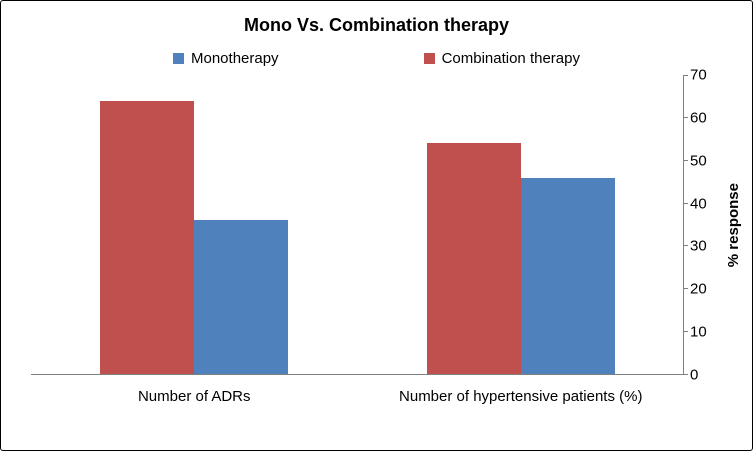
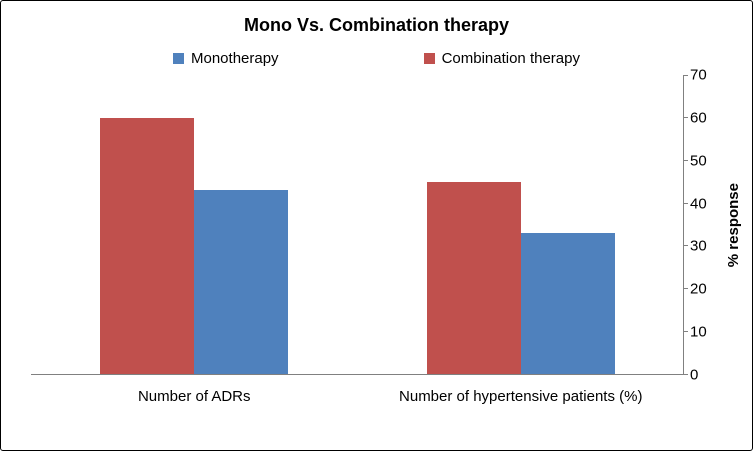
Monotherapy/Number of ADRs: 36 -> 43
Combination therapy/Number of ADRs: 64 -> 60
Monotherapy/Number of hypertensive patients (%): 46 -> 33
Combination therapy/Number of hypertensive patients (%): 54 -> 45
